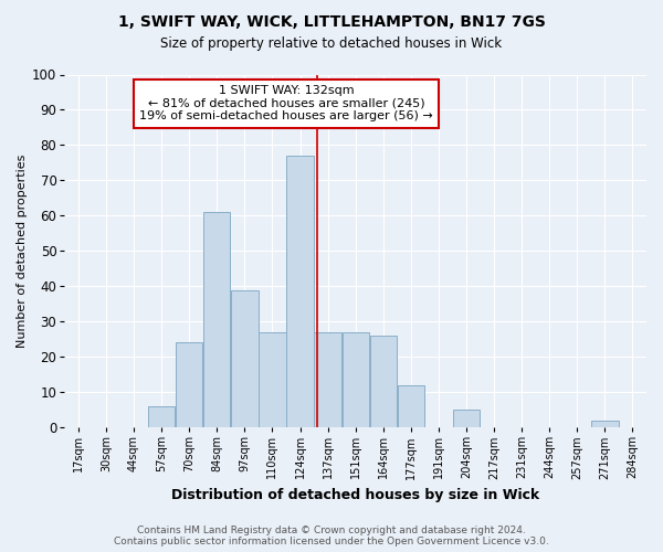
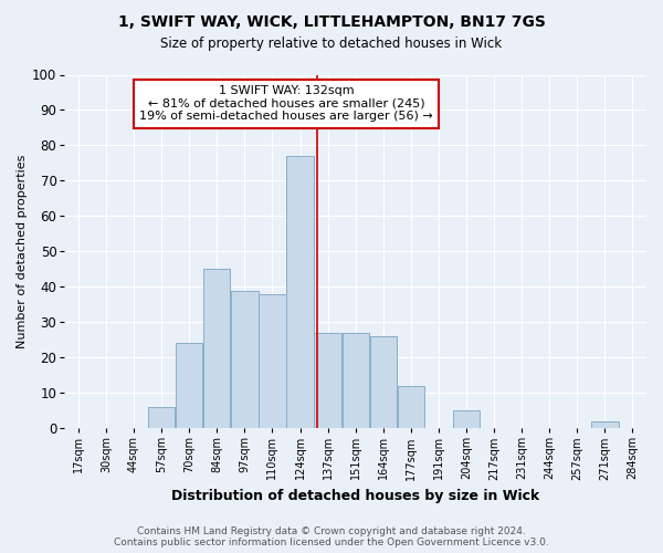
84sqm: 61 -> 45
110sqm: 27 -> 38
